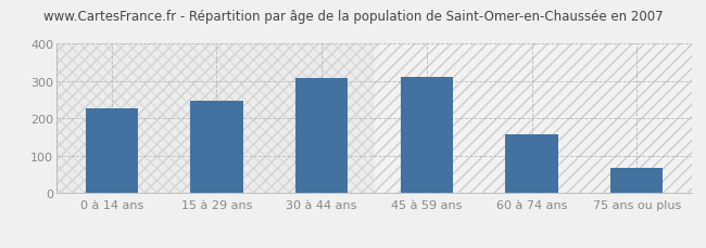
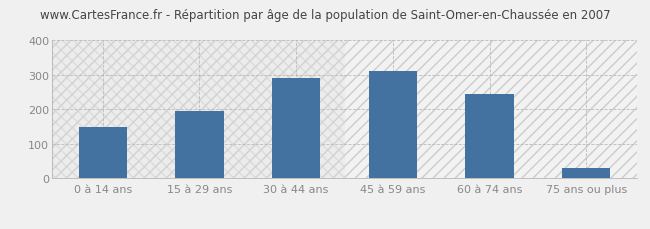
0 à 14 ans: 228 -> 150
15 à 29 ans: 247 -> 195
30 à 44 ans: 308 -> 290
60 à 74 ans: 157 -> 245
75 ans ou plus: 67 -> 30
